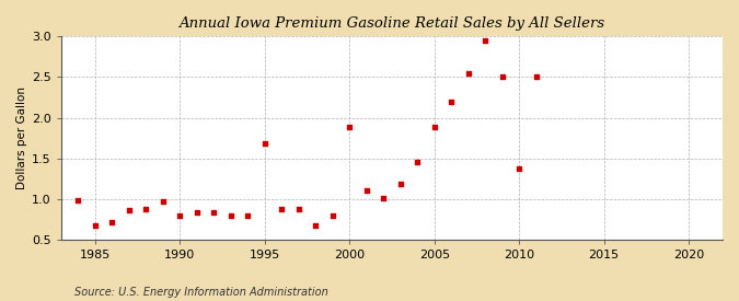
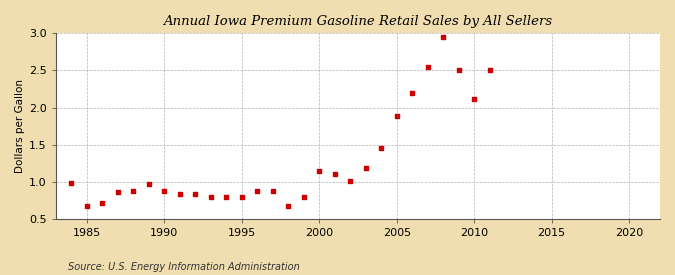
1990: 0.80 -> 0.88
1995: 1.68 -> 0.80
2000: 1.88 -> 1.15
2010: 1.38 -> 2.11
